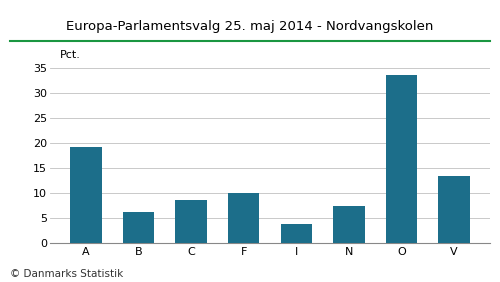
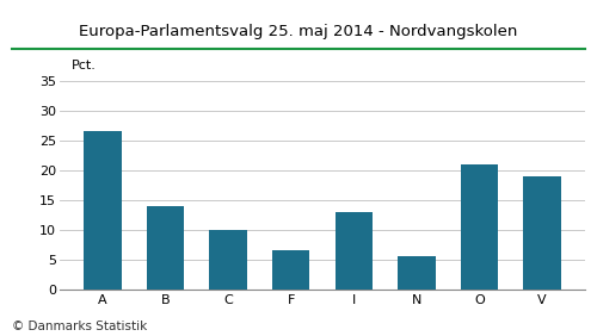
A: 19.1 -> 26.5
B: 6.1 -> 14.0
C: 8.6 -> 10.0
F: 10.0 -> 6.5
I: 3.8 -> 13.0
N: 7.4 -> 5.5
O: 33.5 -> 21.0
V: 13.4 -> 19.0
